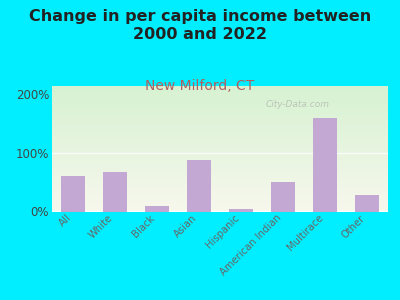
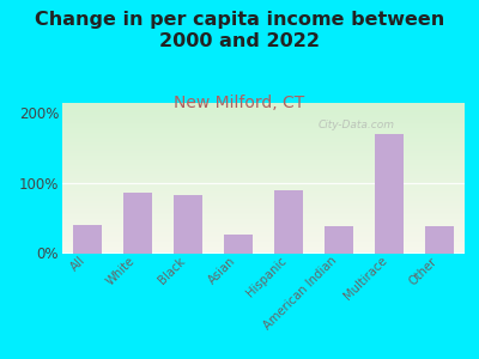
All: 60% -> 40%
White: 68% -> 86%
Black: 10% -> 82%
Asian: 88% -> 26%
Hispanic: 5% -> 90%
American Indian: 50% -> 38%
Multirace: 160% -> 170%
Other: 28% -> 38%
